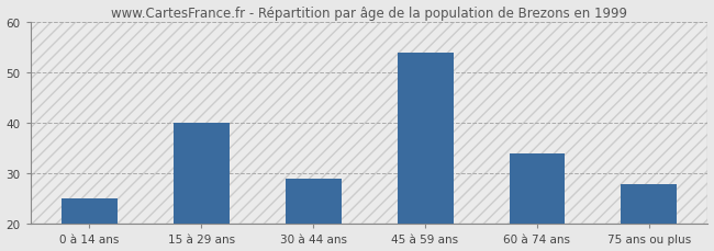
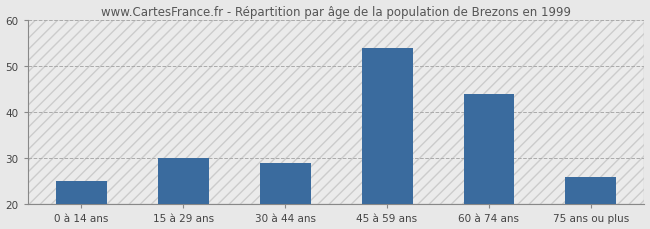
15 à 29 ans: 40 -> 30
60 à 74 ans: 34 -> 44
75 ans ou plus: 28 -> 26
